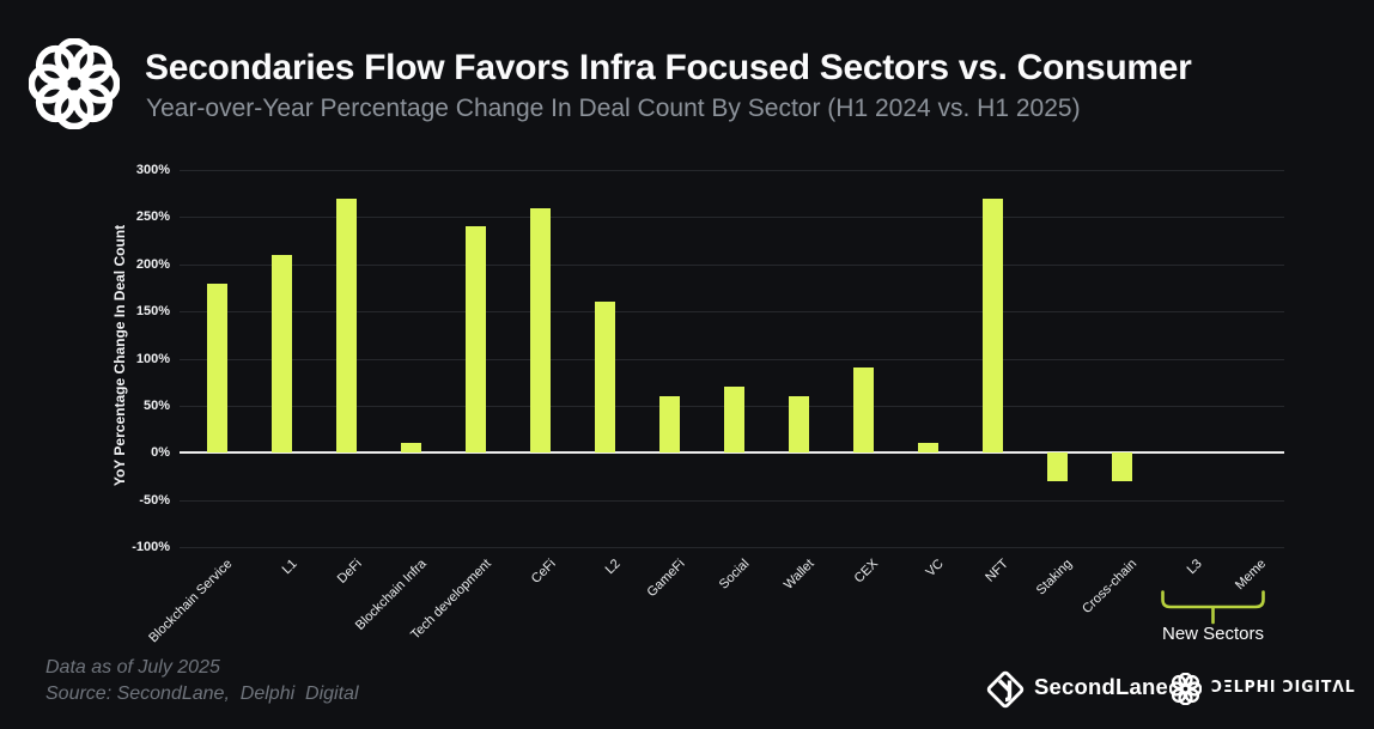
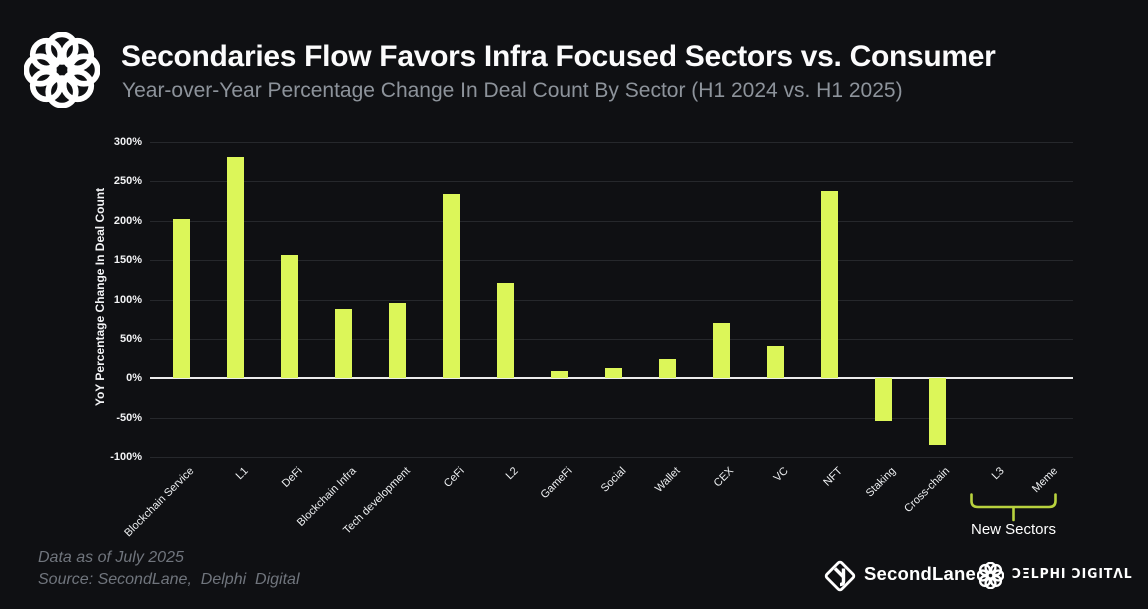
Blockchain Service: 180% -> 200%
L1: 210% -> 280%
DeFi: 270% -> 160%
Blockchain Infra: 10% -> 90%
Tech development: 240% -> 100%
CeFi: 260% -> 230%
L2: 160% -> 120%
GameFi: 60% -> 10%
Social: 70% -> 10%
Wallet: 60% -> 20%
CEX: 90% -> 70%
VC: 10% -> 40%
NFT: 270% -> 240%
Staking: -30% -> -50%
Cross-chain: -30% -> -80%
